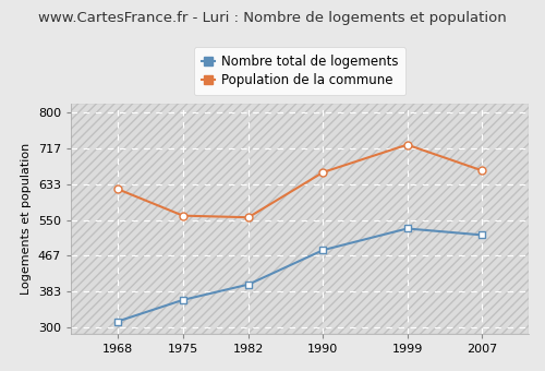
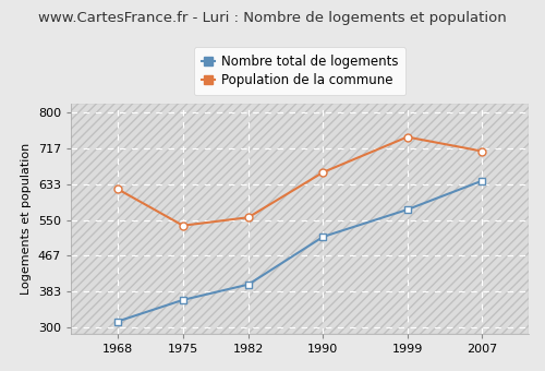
Population de la commune/1975: 560 -> 537
Nombre total de logements/1990: 480 -> 511
Nombre total de logements/1999: 530 -> 574
Population de la commune/1999: 725 -> 743
Nombre total de logements/2007: 515 -> 641
Population de la commune/2007: 665 -> 710
